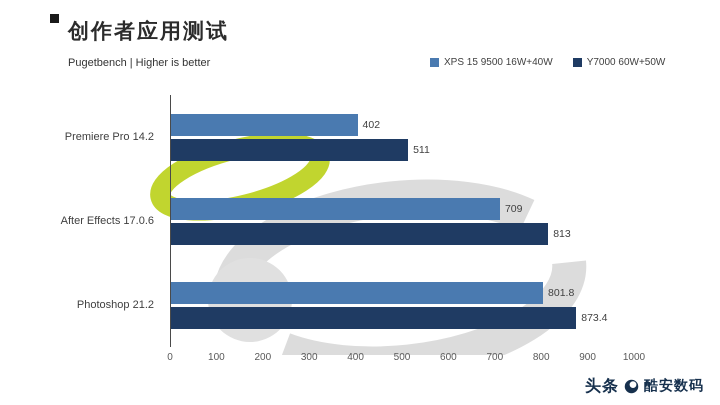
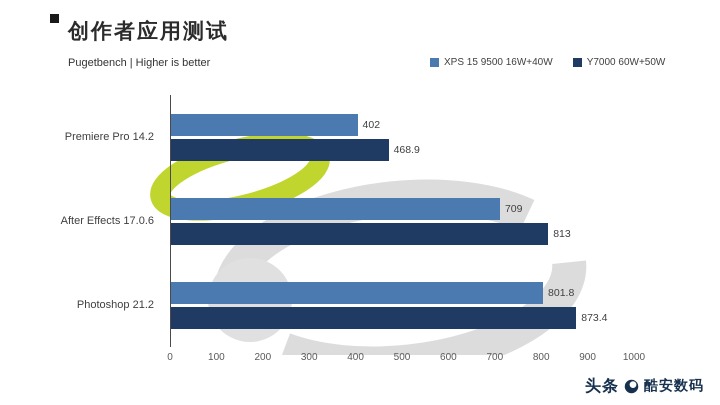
Y7000 60W+50W/Premiere Pro 14.2: 511 -> 468.9
